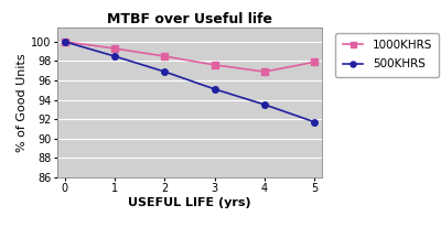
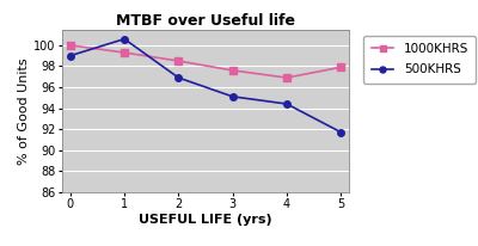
500KHRS/0: 100.0 -> 99.0
500KHRS/1: 98.5 -> 100.6
500KHRS/4: 93.5 -> 94.4
